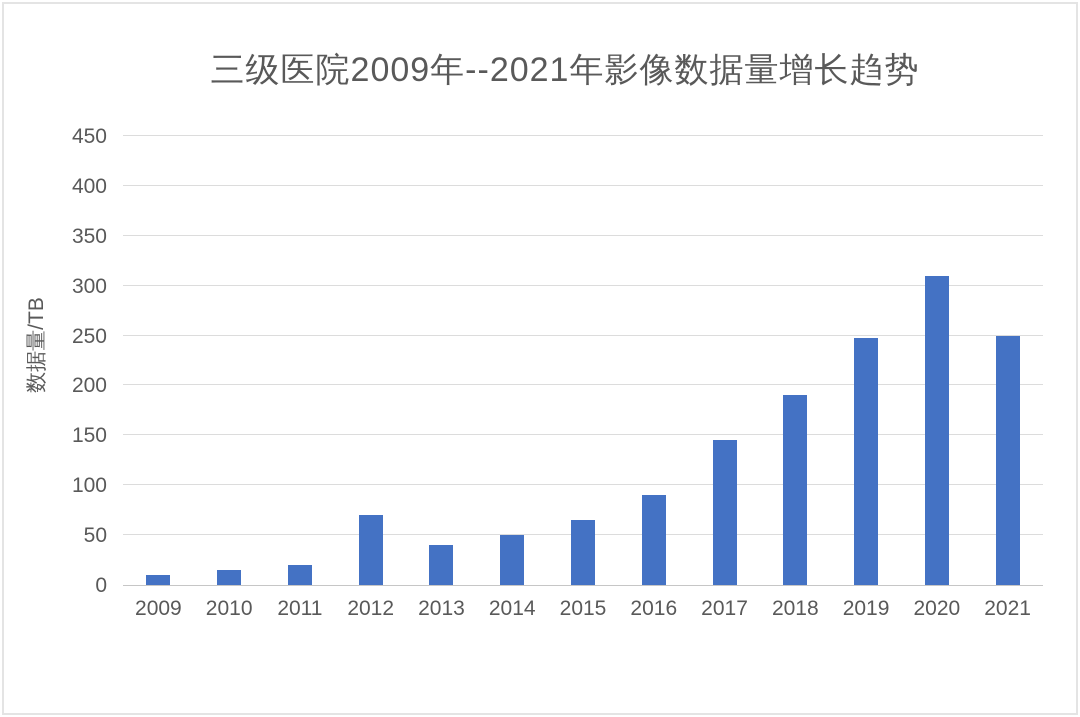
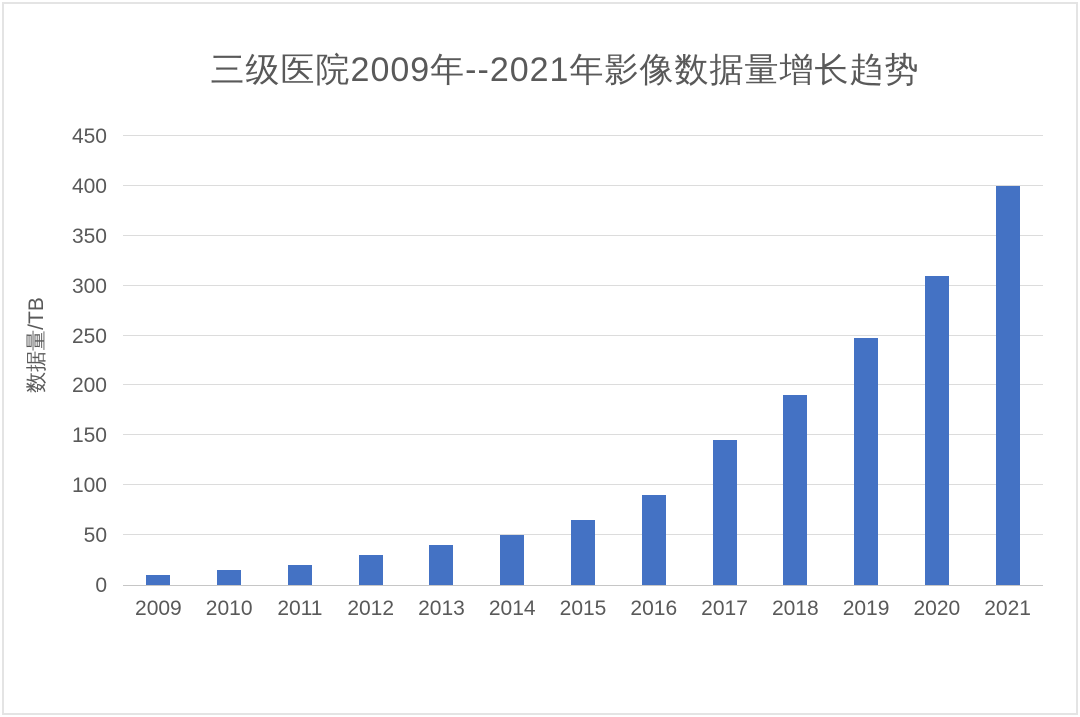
2012: 70 -> 30
2021: 250 -> 400
